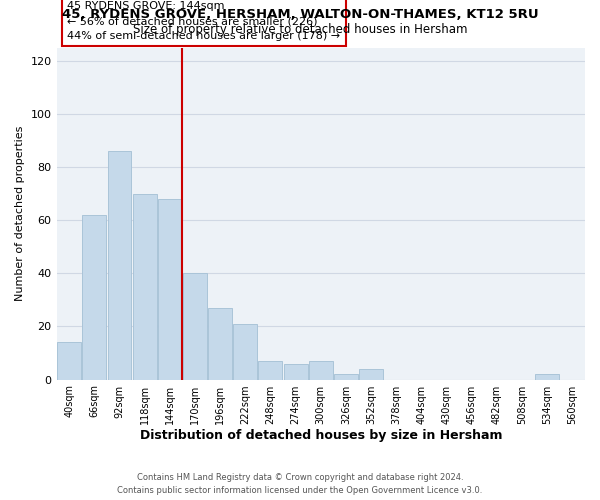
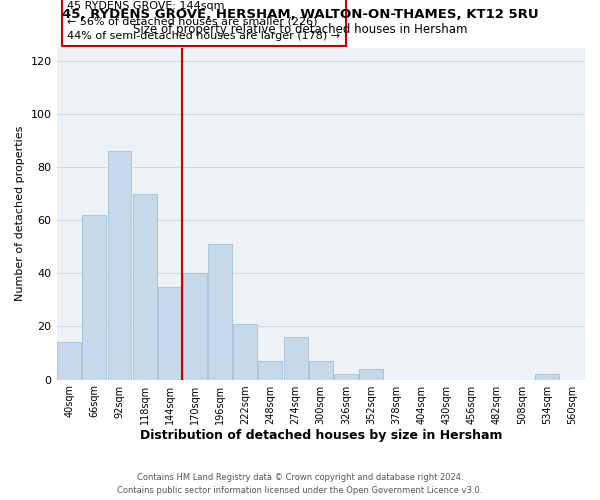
144sqm: 68 -> 35
196sqm: 27 -> 51
274sqm: 6 -> 16
